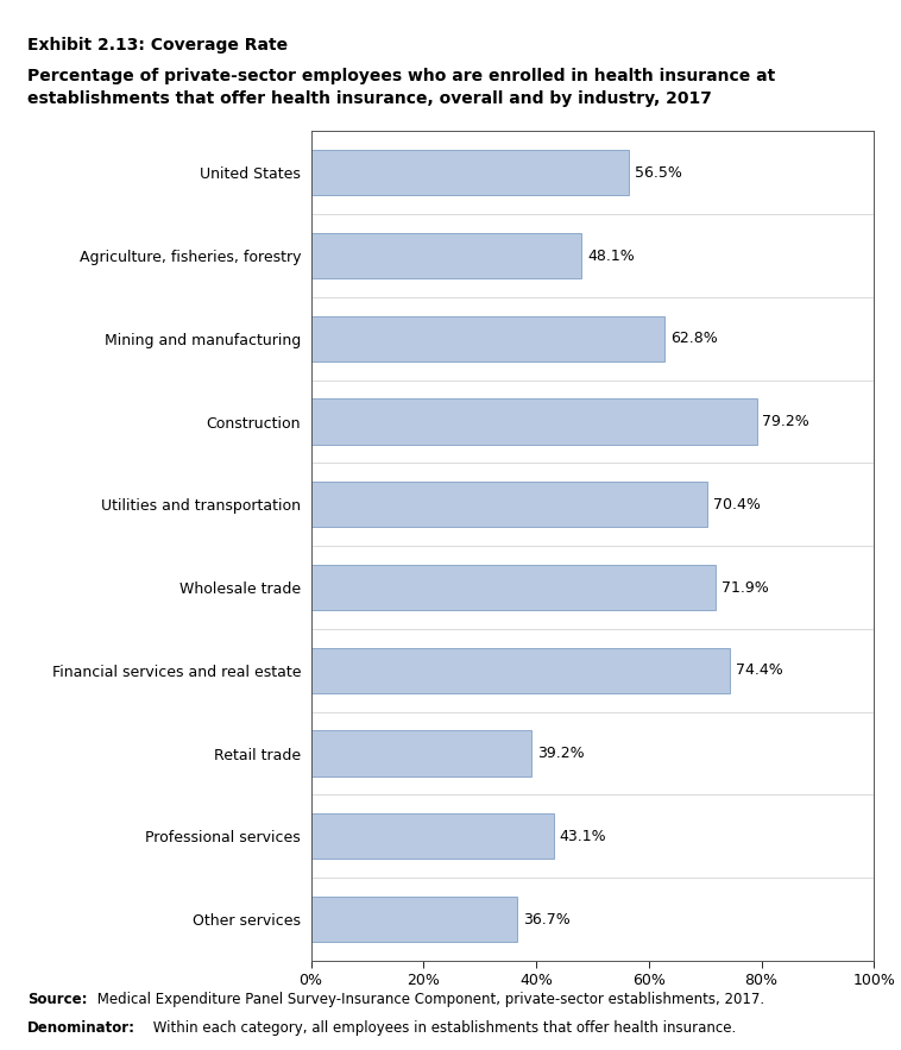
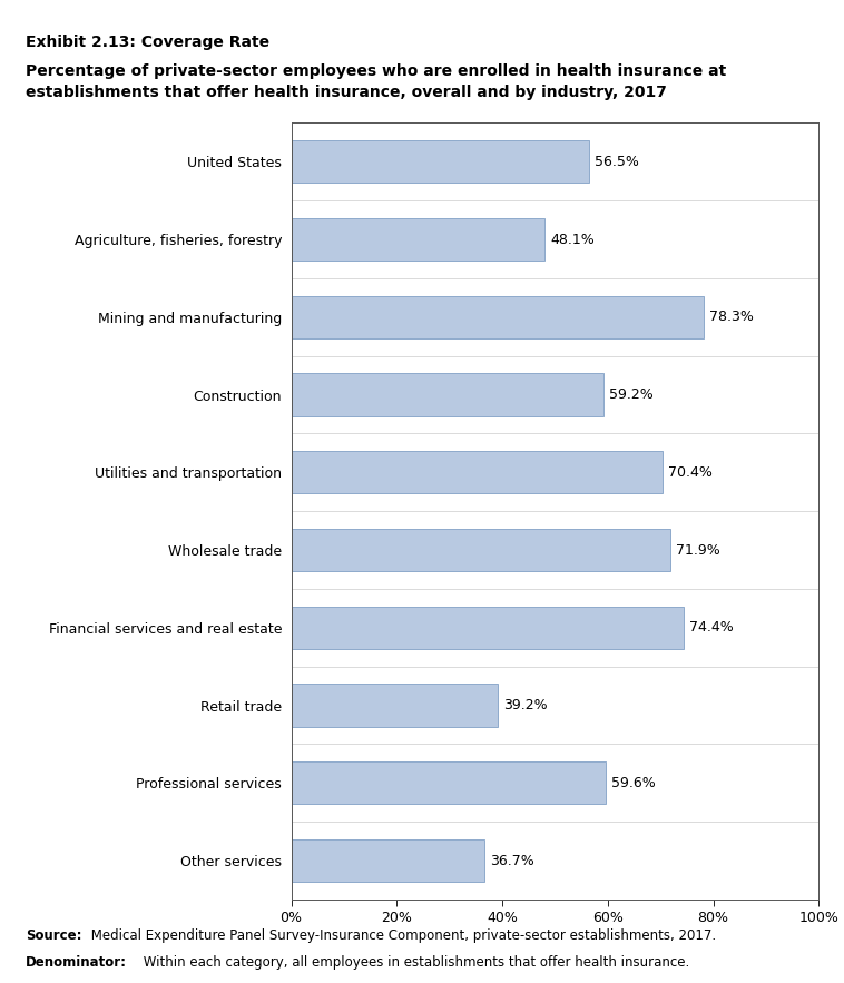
Mining and manufacturing: 62.8% -> 78.3%
Construction: 79.2% -> 59.2%
Professional services: 43.1% -> 59.6%
